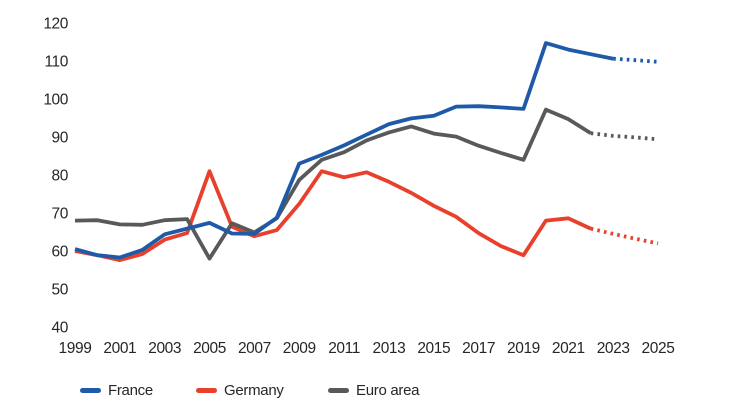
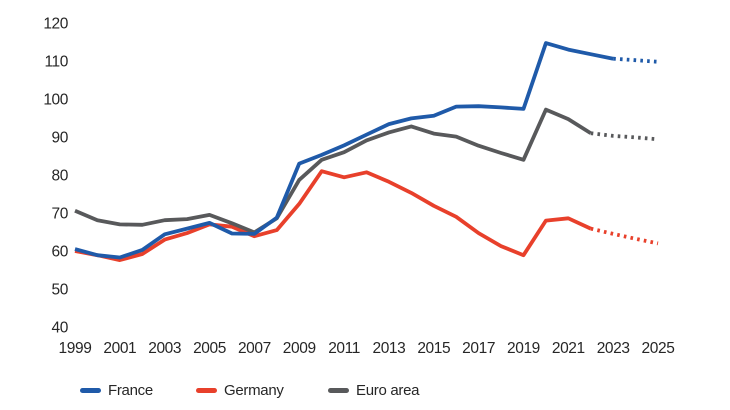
Euro area/1999: 68 -> 71
Germany/2005: 81 -> 67
Euro area/2005: 58 -> 70
